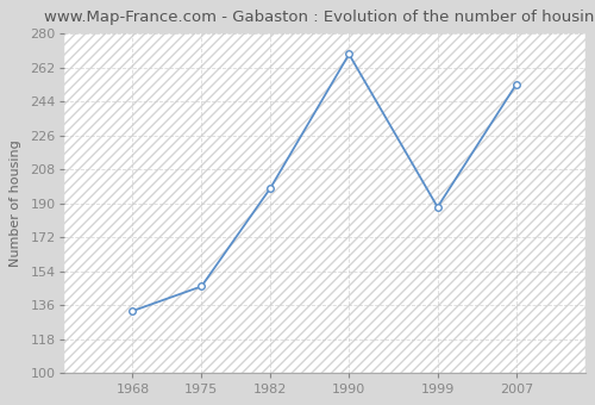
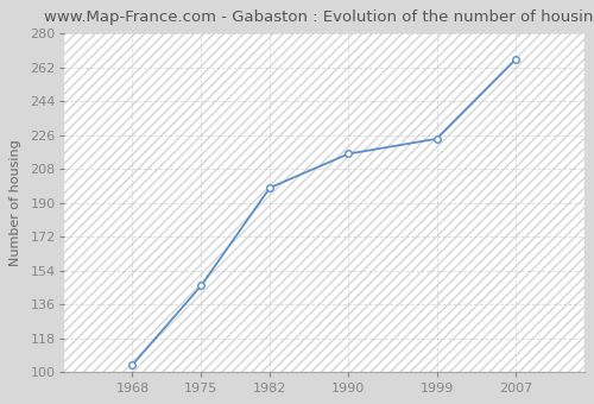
1968: 133 -> 104
1990: 269 -> 216
1999: 188 -> 224
2007: 253 -> 266
